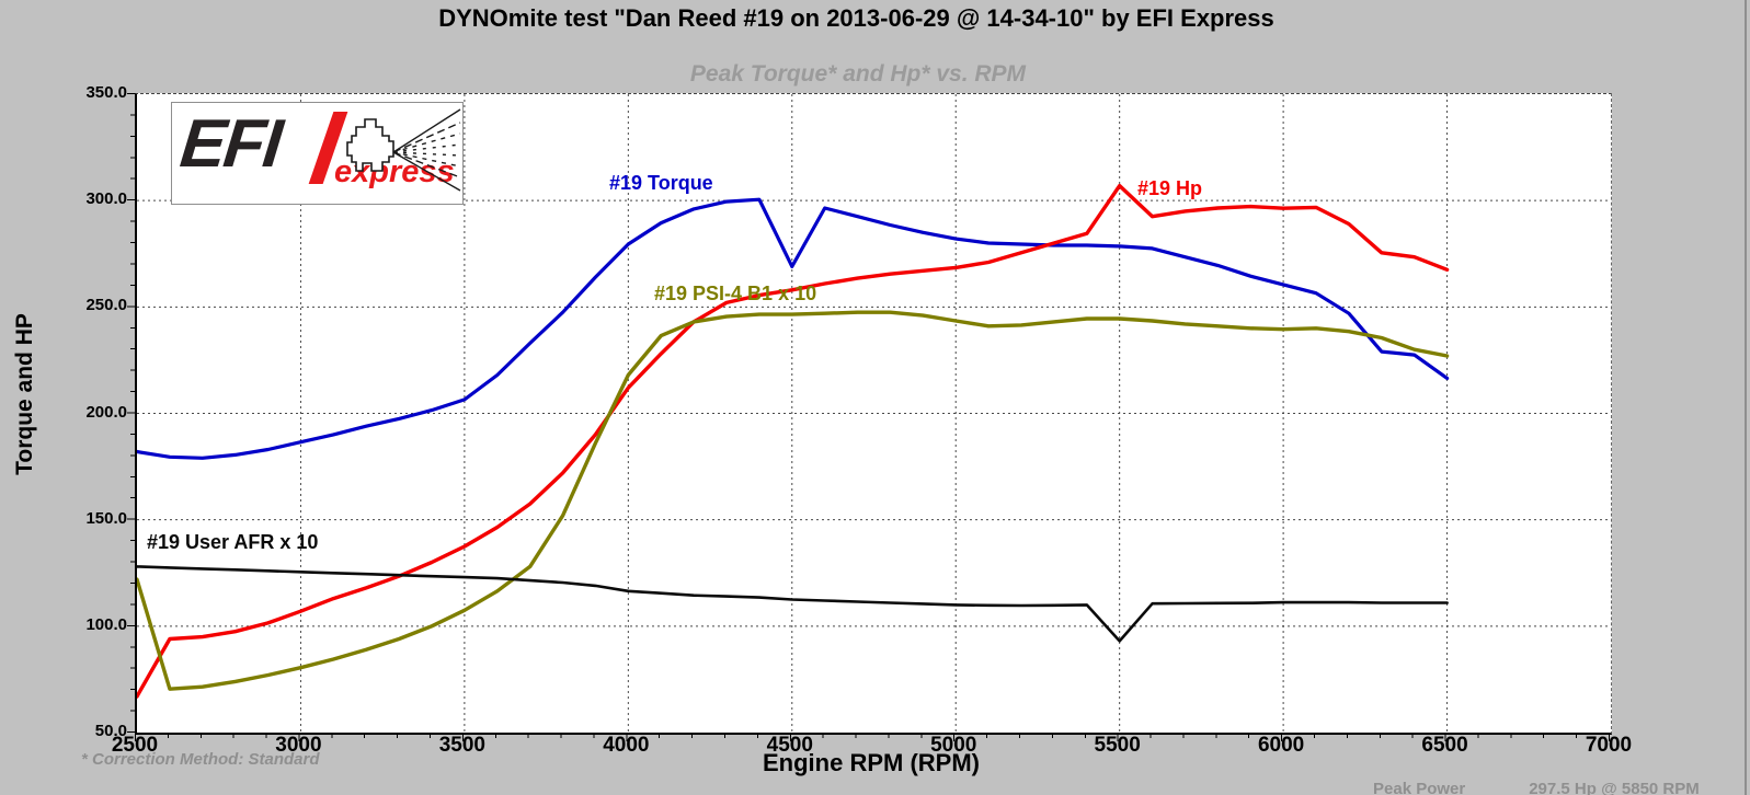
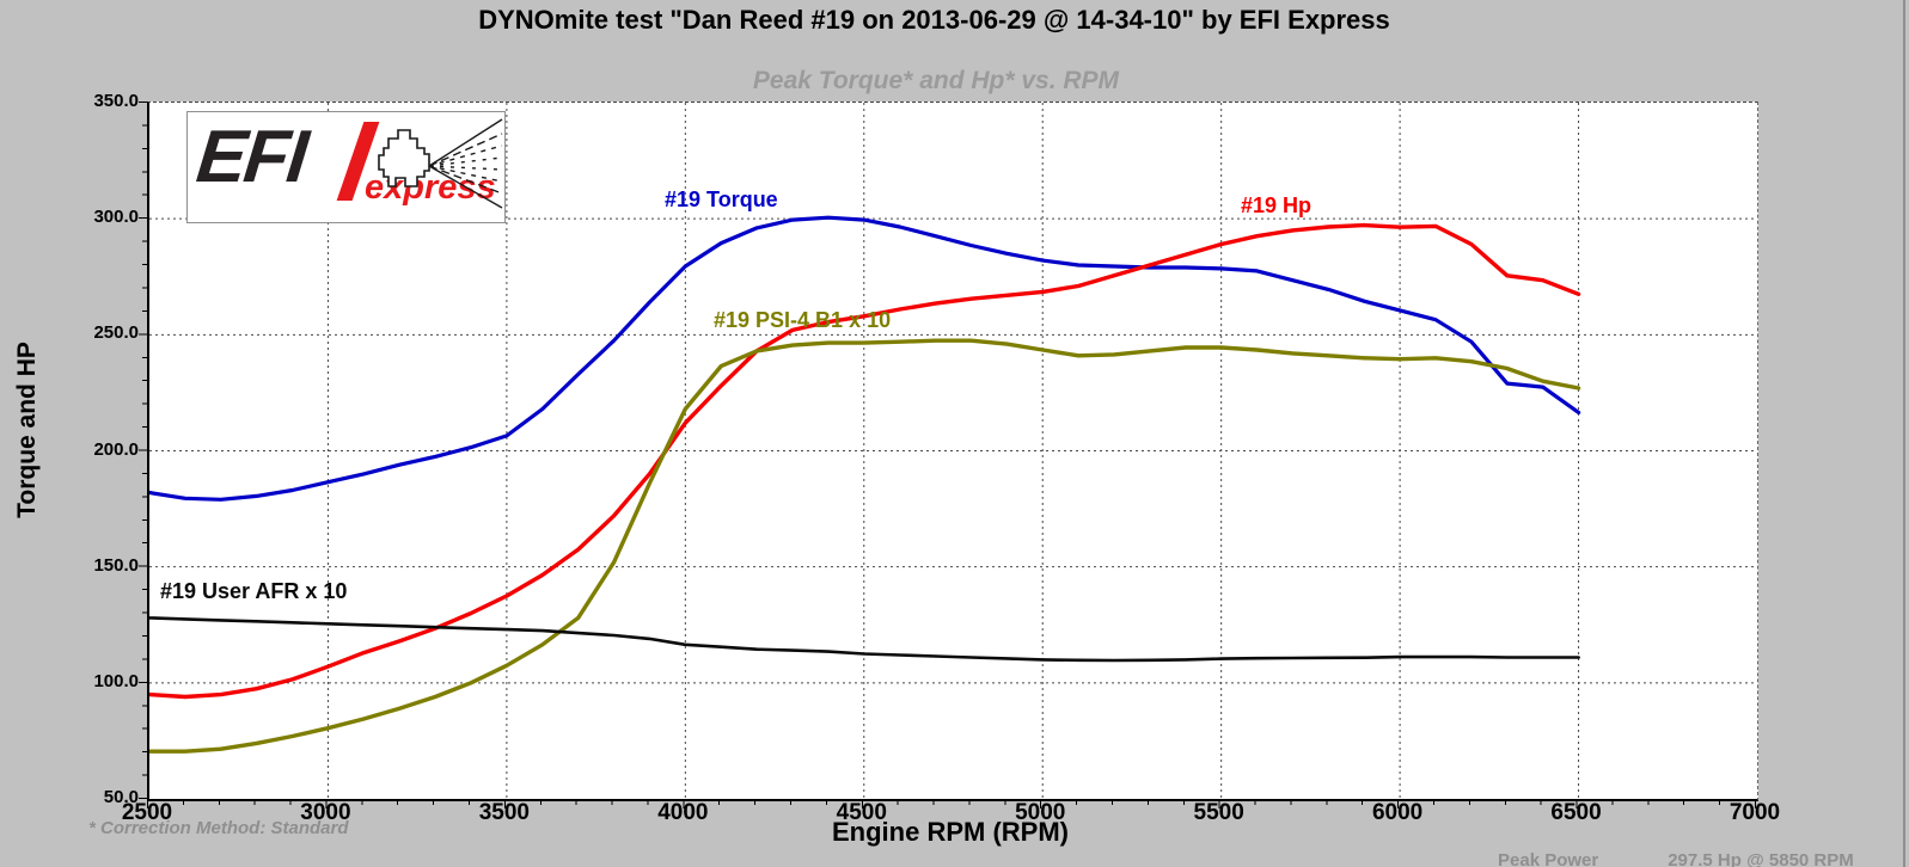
#19 Hp/2500: 67 -> 95
#19 PSI-4 B1 x 10/2500: 122 -> 70
#19 Torque/4500: 269 -> 300
#19 Hp/5500: 307 -> 289
#19 User AFR x 10/5500: 93 -> 110
